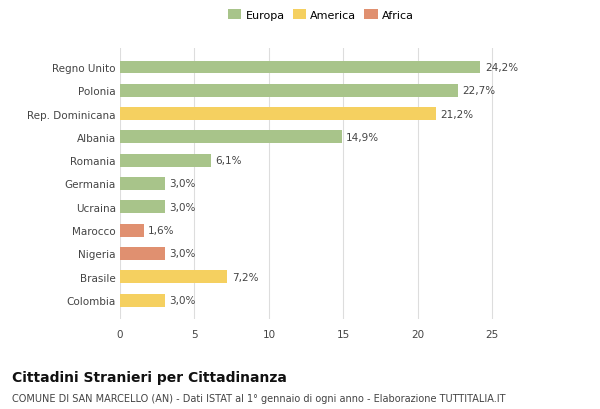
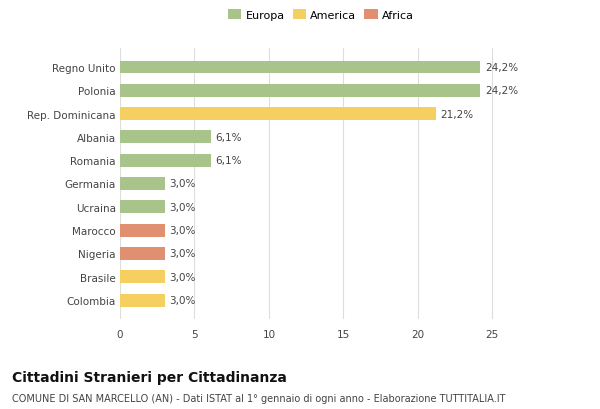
Polonia: 22,7% -> 24,2%
Albania: 14,9% -> 6,1%
Marocco: 1,6% -> 3,0%
Brasile: 7,2% -> 3,0%
